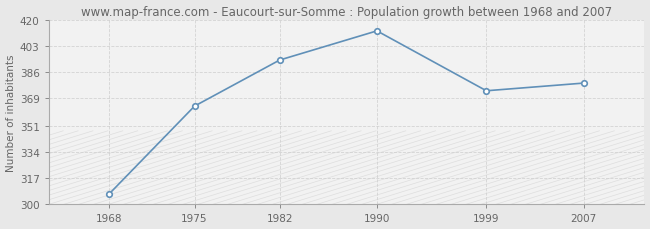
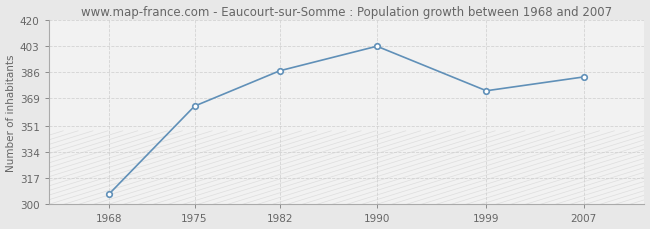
1982: 394 -> 387
1990: 413 -> 403
2007: 379 -> 383
